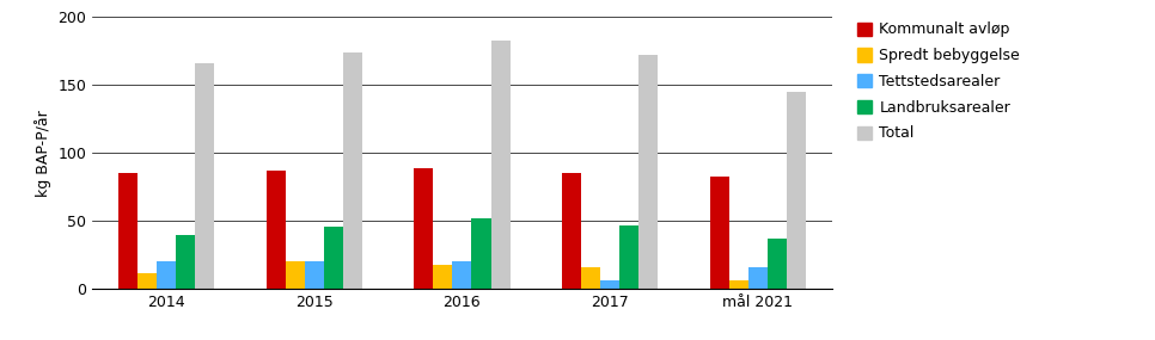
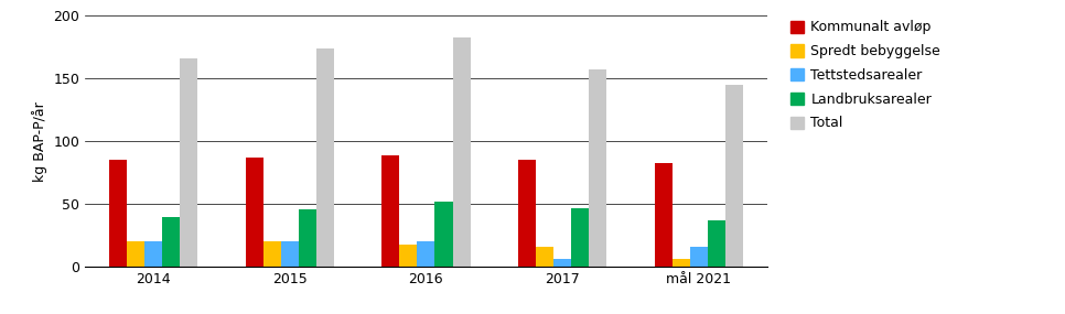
Spredt bebyggelse/2014: 12 -> 20
Total/2017: 172 -> 157
